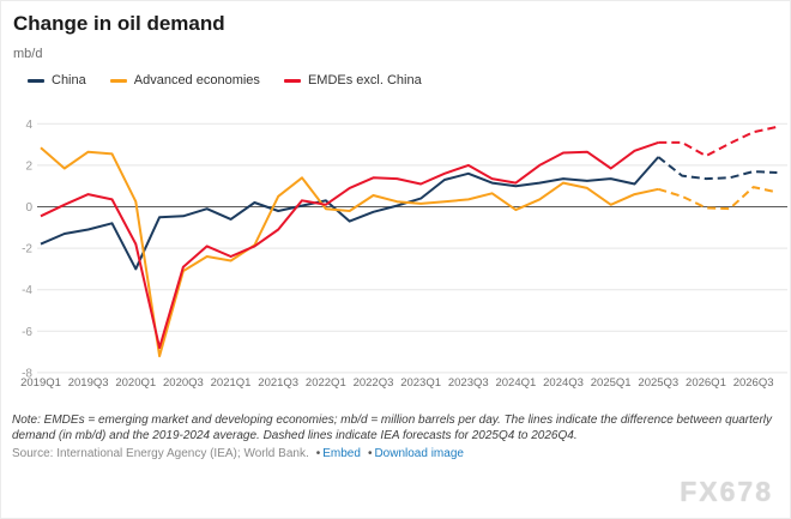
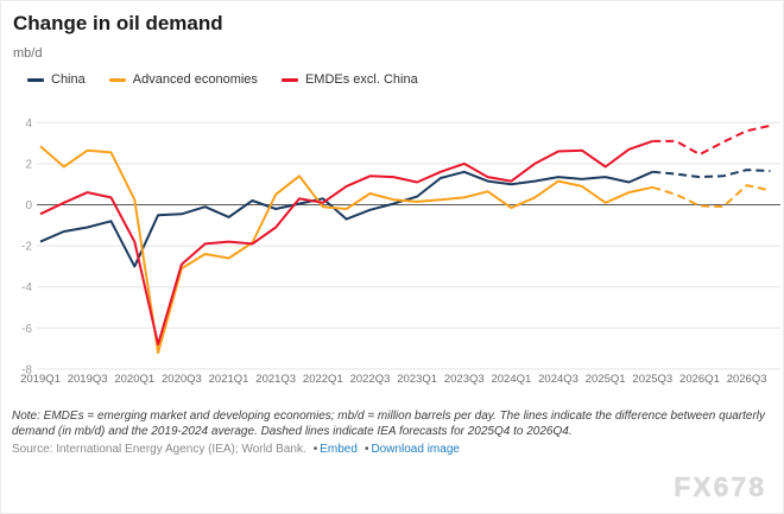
EMDEs excl. China/2021Q1: -2.4 -> -1.8
China/2025Q3: 2.4 -> 1.6
